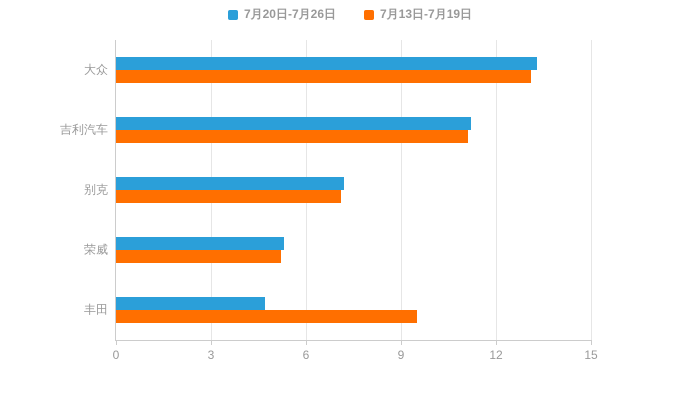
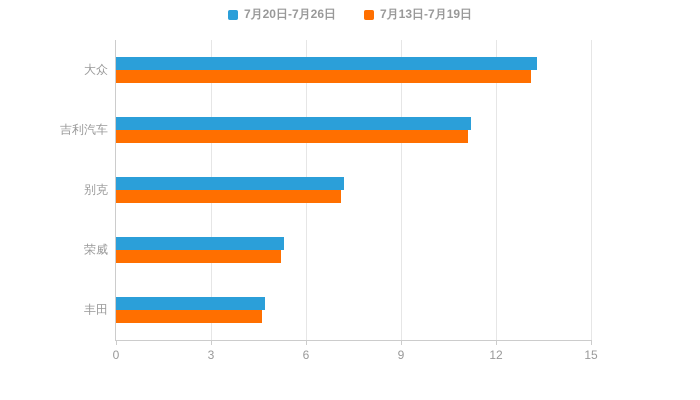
7月13日-7月19日/丰田: 9.5 -> 4.6
